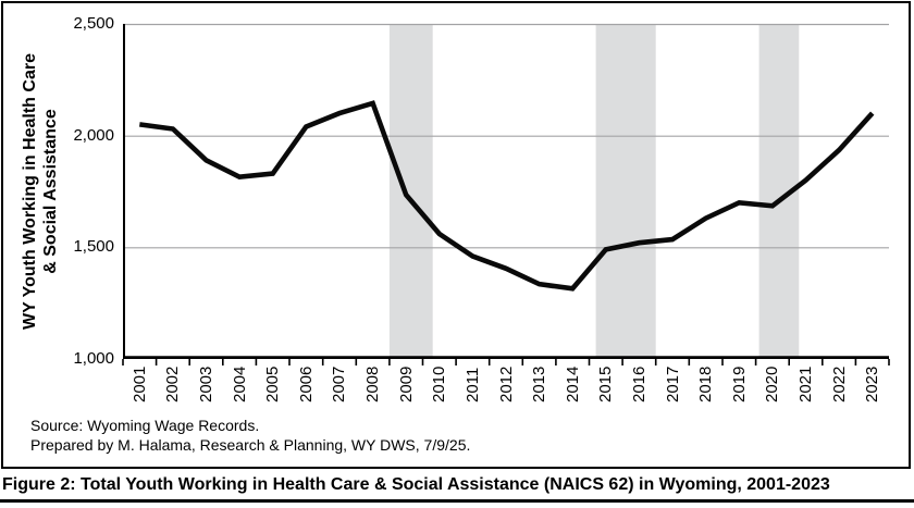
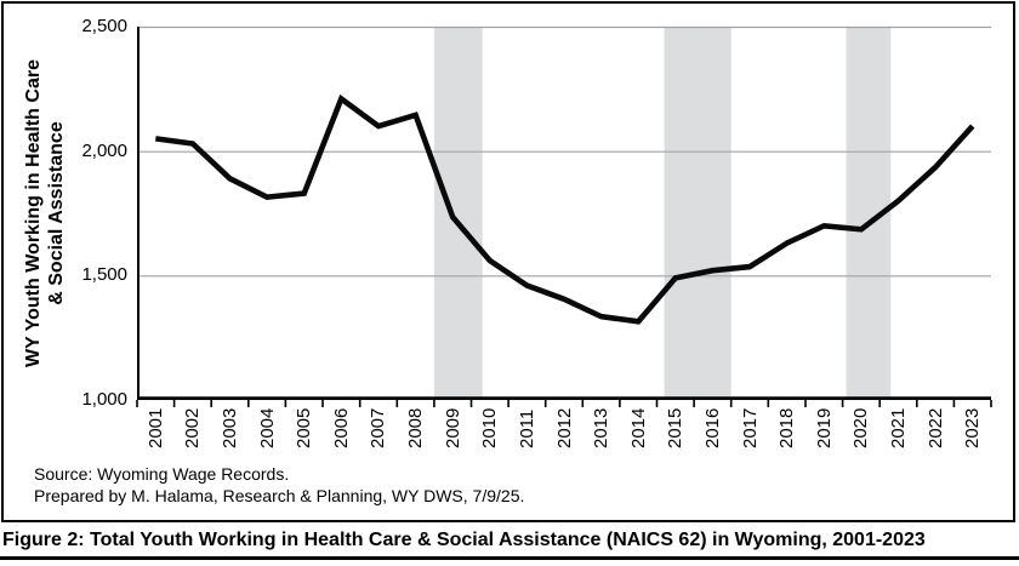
2006: 2040 -> 2210
